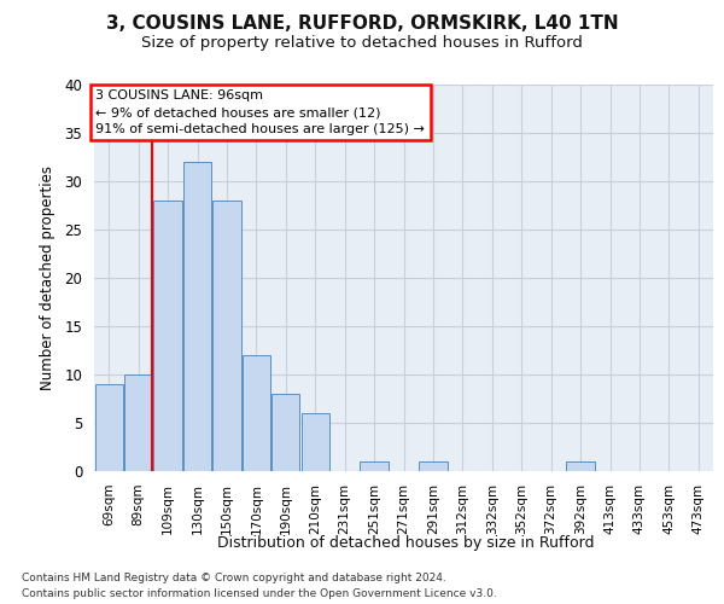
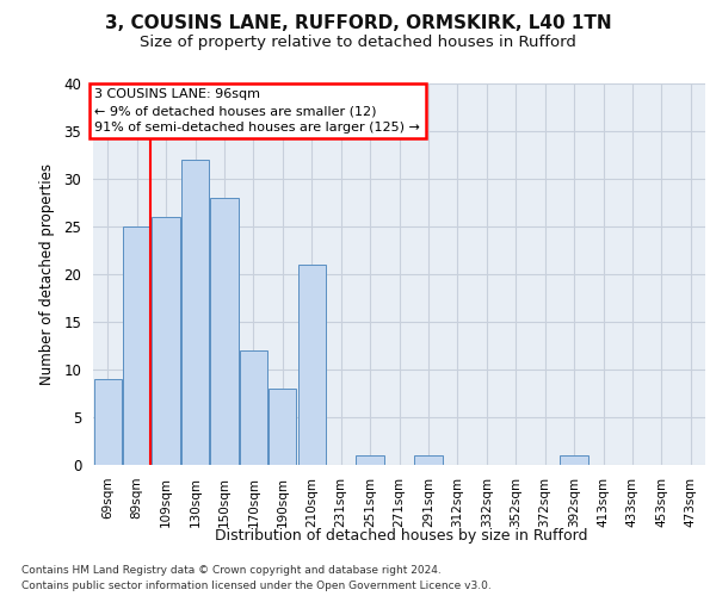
89sqm: 10 -> 25
109sqm: 28 -> 26
210sqm: 6 -> 21
